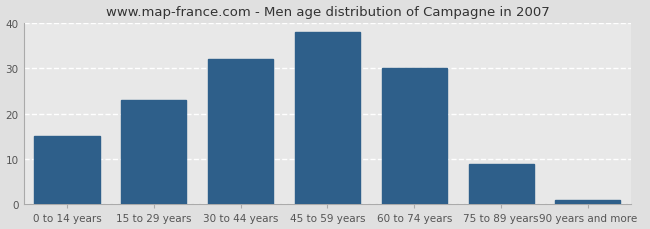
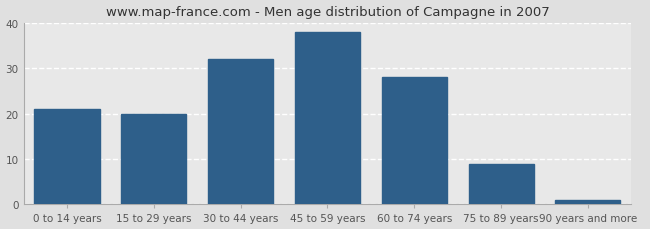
0 to 14 years: 15 -> 21
15 to 29 years: 23 -> 20
60 to 74 years: 30 -> 28
